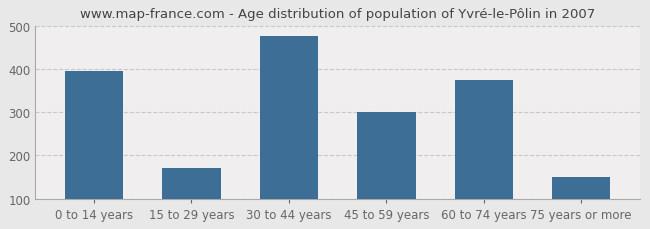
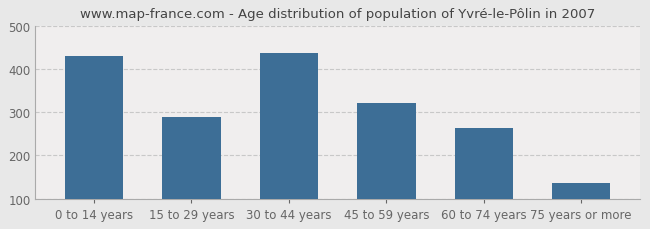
0 to 14 years: 395 -> 430
15 to 29 years: 170 -> 288
30 to 44 years: 475 -> 436
45 to 59 years: 300 -> 322
60 to 74 years: 375 -> 263
75 years or more: 150 -> 136
